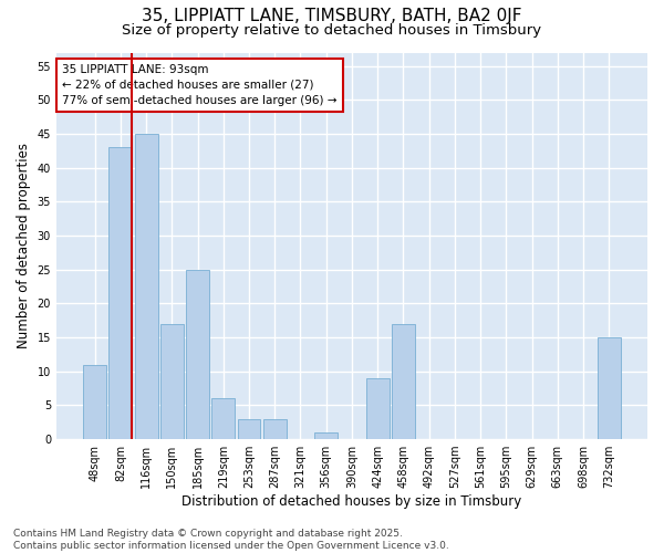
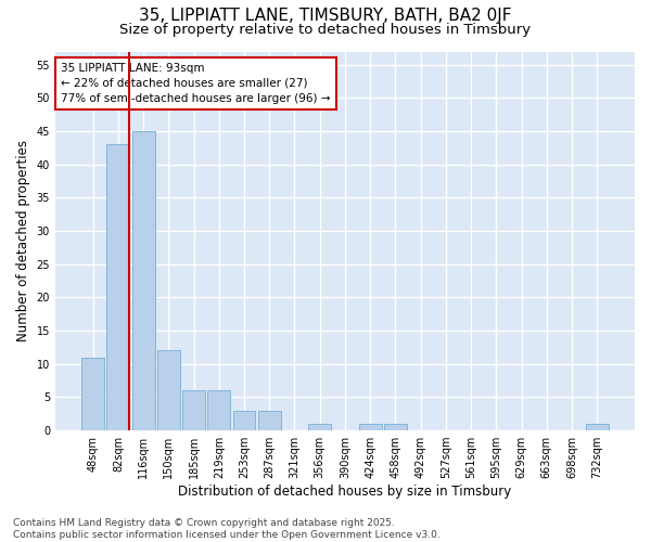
150sqm: 17 -> 12
185sqm: 25 -> 6
424sqm: 9 -> 1
458sqm: 17 -> 1
732sqm: 15 -> 1
